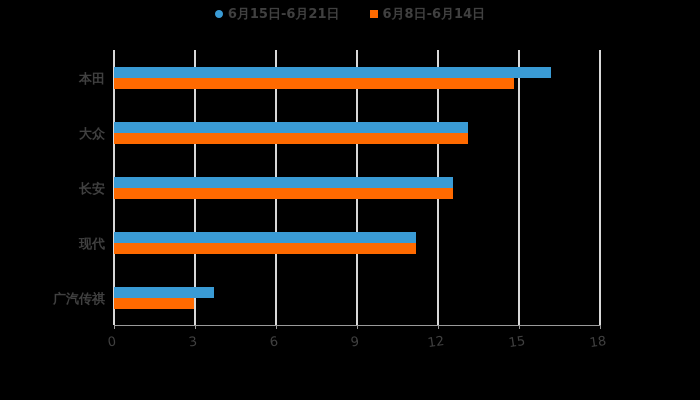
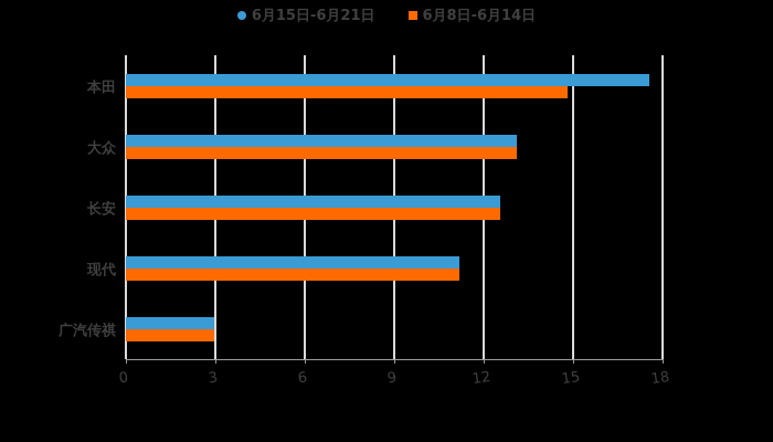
6月15日-6月21日/本田: 16.2 -> 17.6
6月15日-6月21日/广汽传祺: 3.7 -> 3.0
